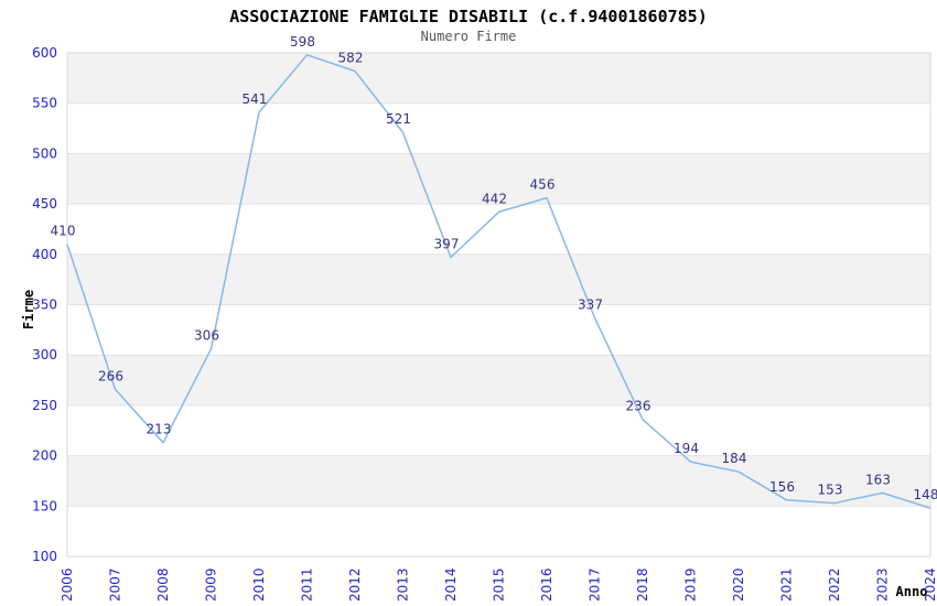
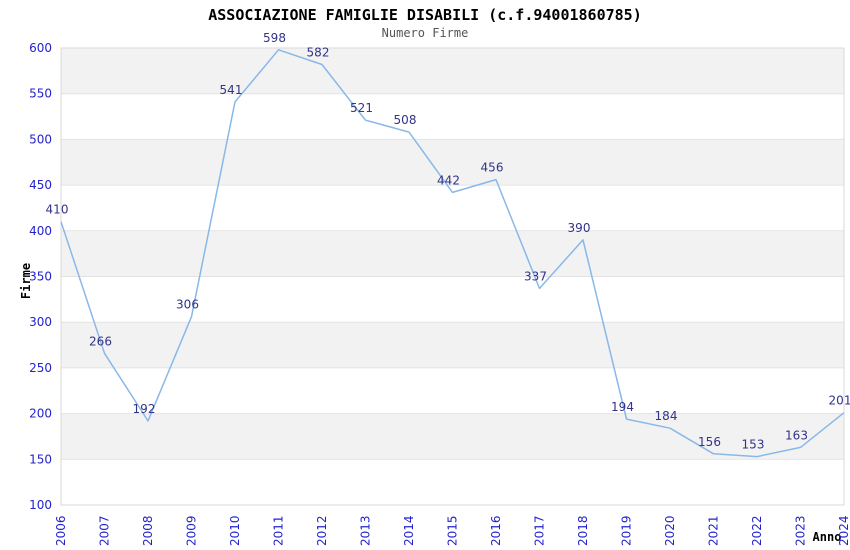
2008: 213 -> 192
2014: 397 -> 508
2018: 236 -> 390
2024: 148 -> 201
